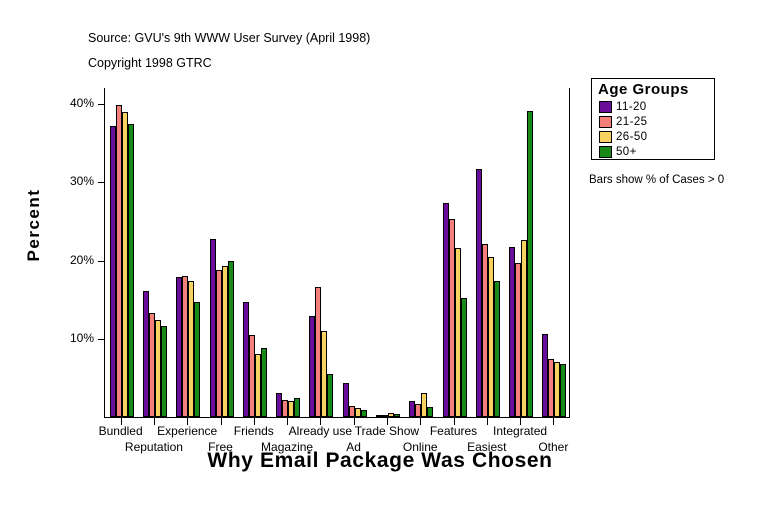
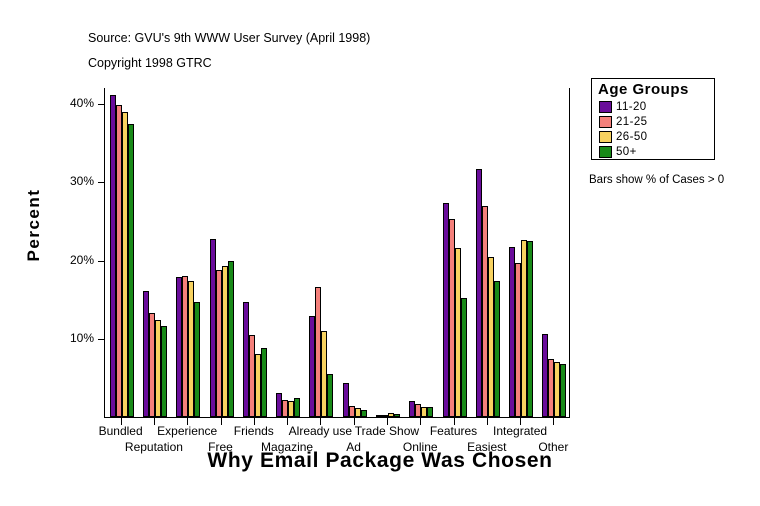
11-20/Bundled: 37% -> 41%
26-50/Online: 3% -> 1%
21-25/Easiest: 22% -> 27%
50+/Integrated: 39% -> 22%
